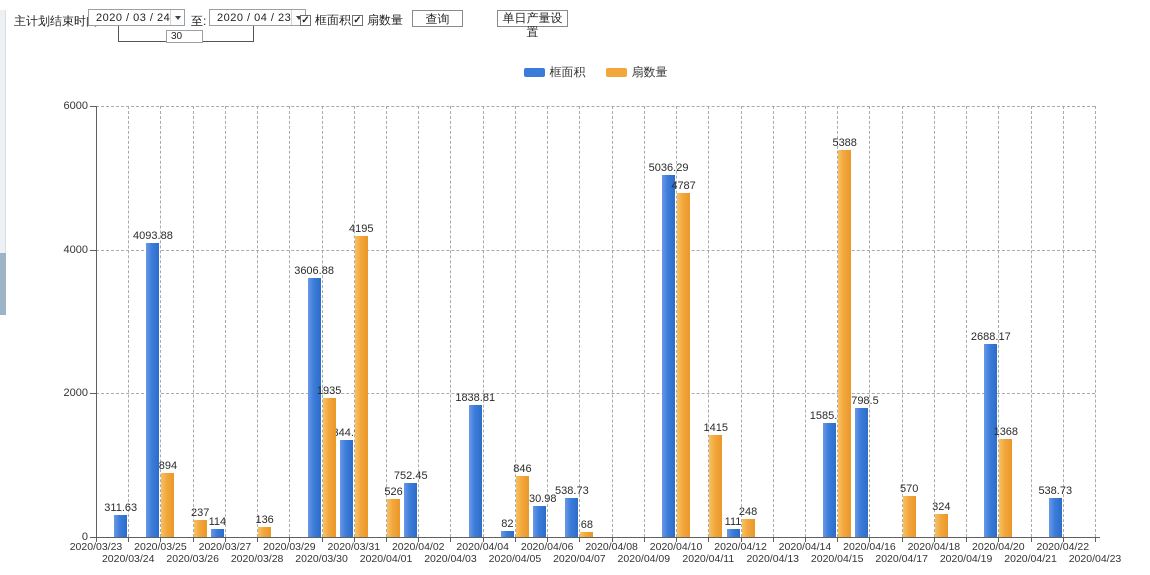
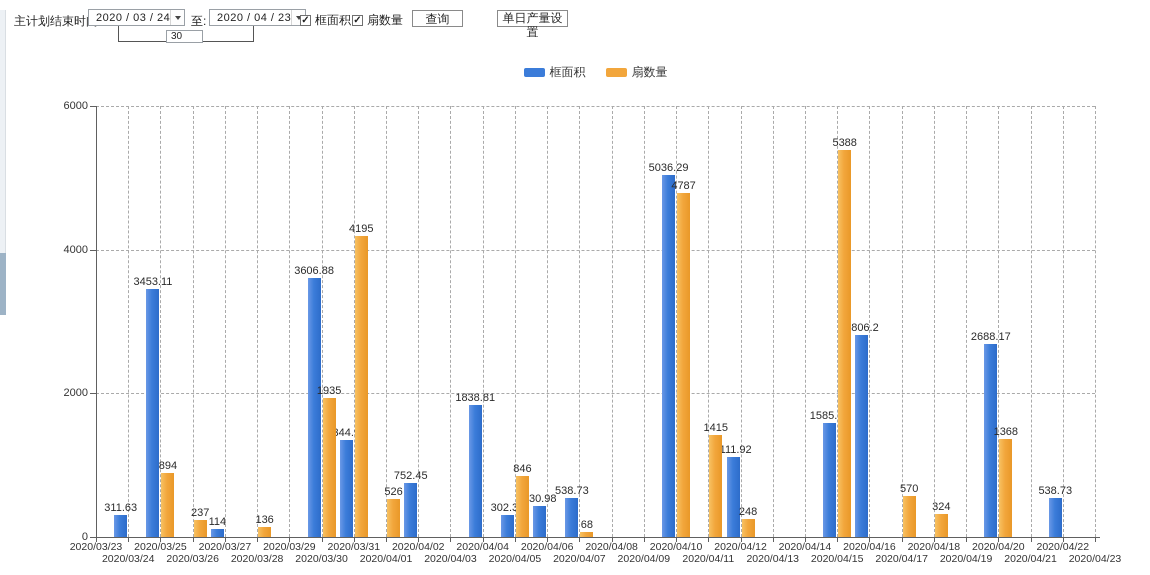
框面积/2020/03/25: 4093.88 -> 3453.11
框面积/2020/04/05: 82 -> 302.35
框面积/2020/04/12: 111 -> 1111.92
框面积/2020/04/16: 1798.5 -> 2806.2
